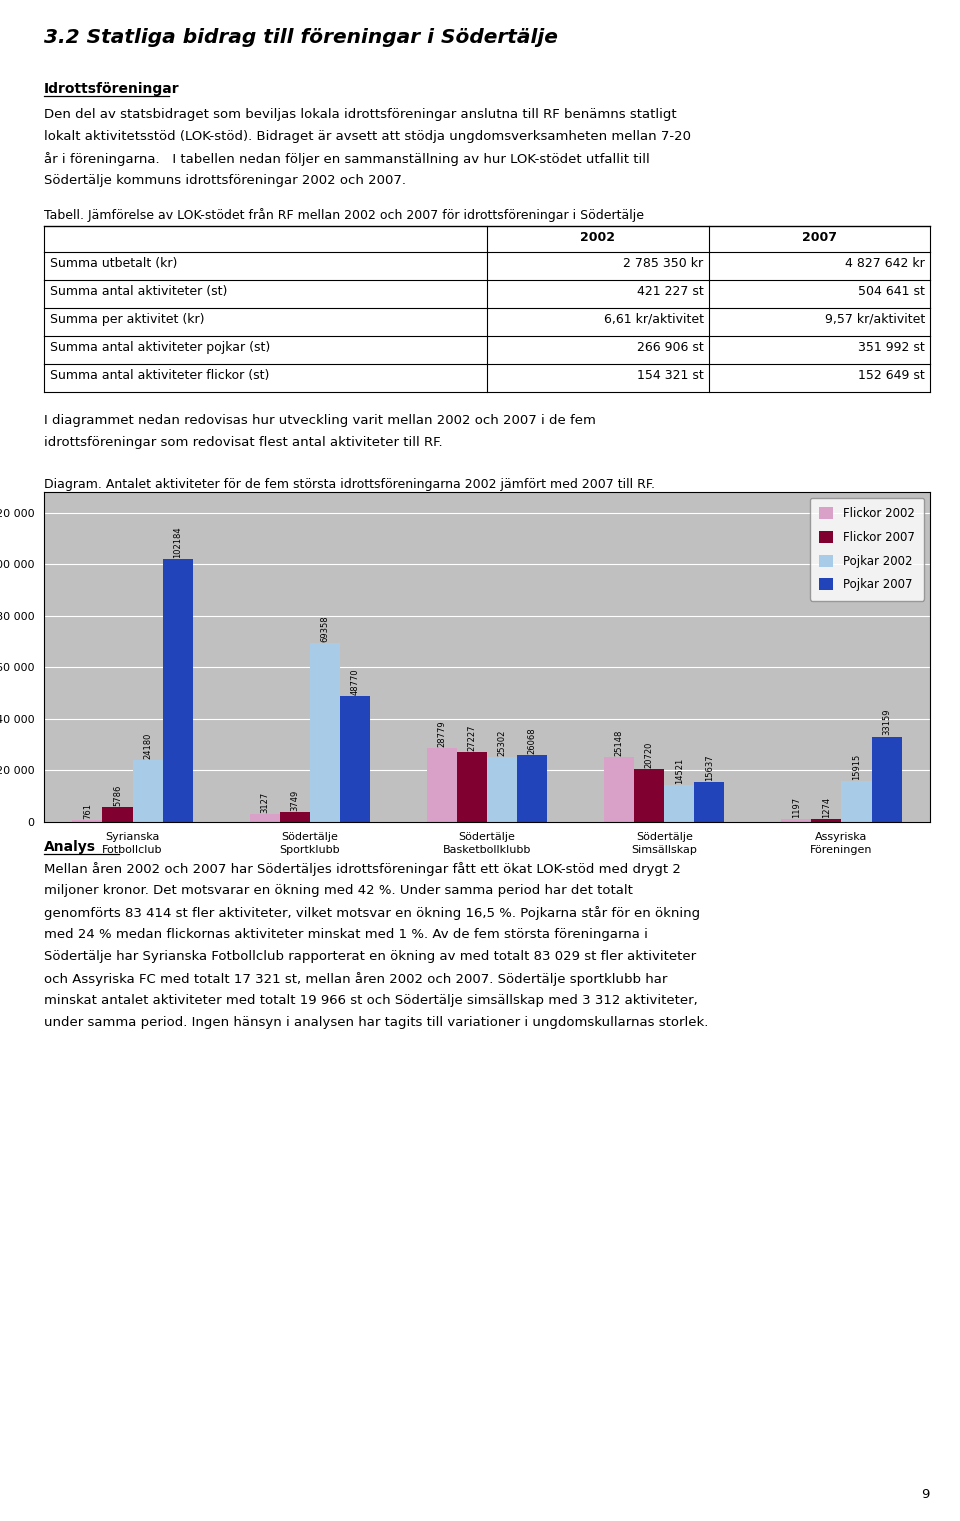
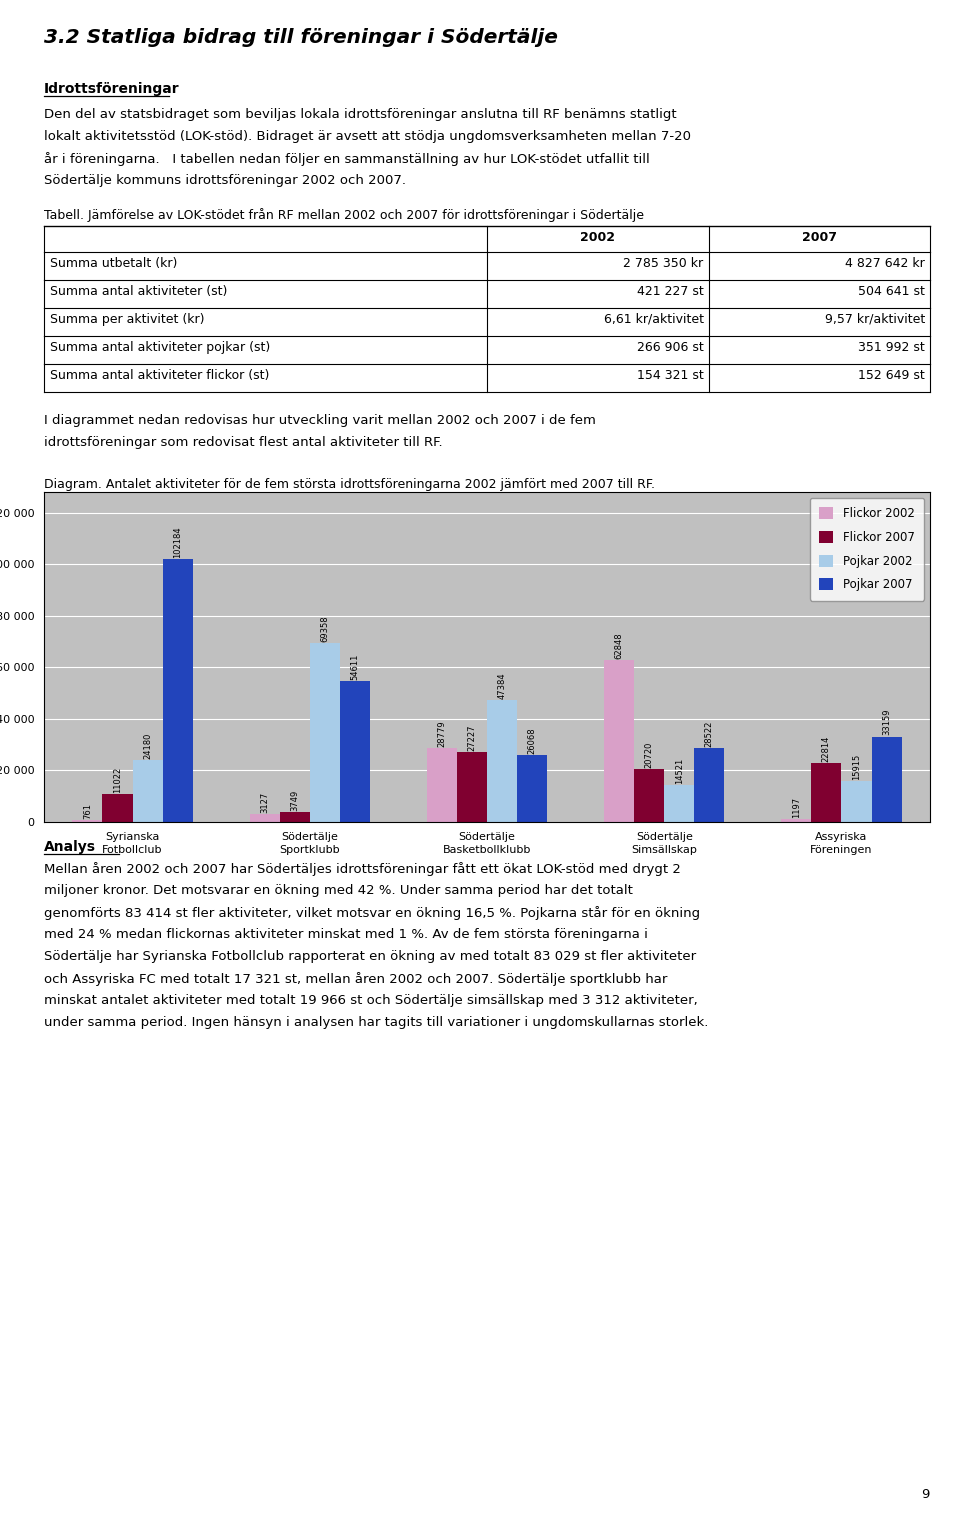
Flickor 2007/Syrianska Fotbollclub: 5786 -> 11022
Pojkar 2007/Södertälje Sportklubb: 48770 -> 54611
Pojkar 2002/Södertälje Basketbollklubb: 25302 -> 47384
Flickor 2002/Södertälje Simsällskap: 25148 -> 62848
Pojkar 2007/Södertälje Simsällskap: 15637 -> 28522
Flickor 2007/Assyriska Föreningen: 1274 -> 22814
